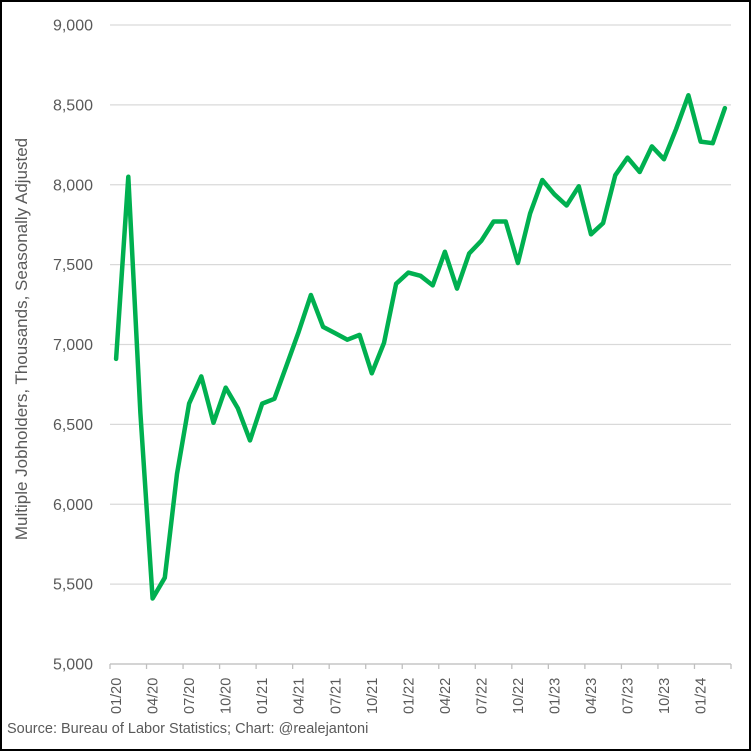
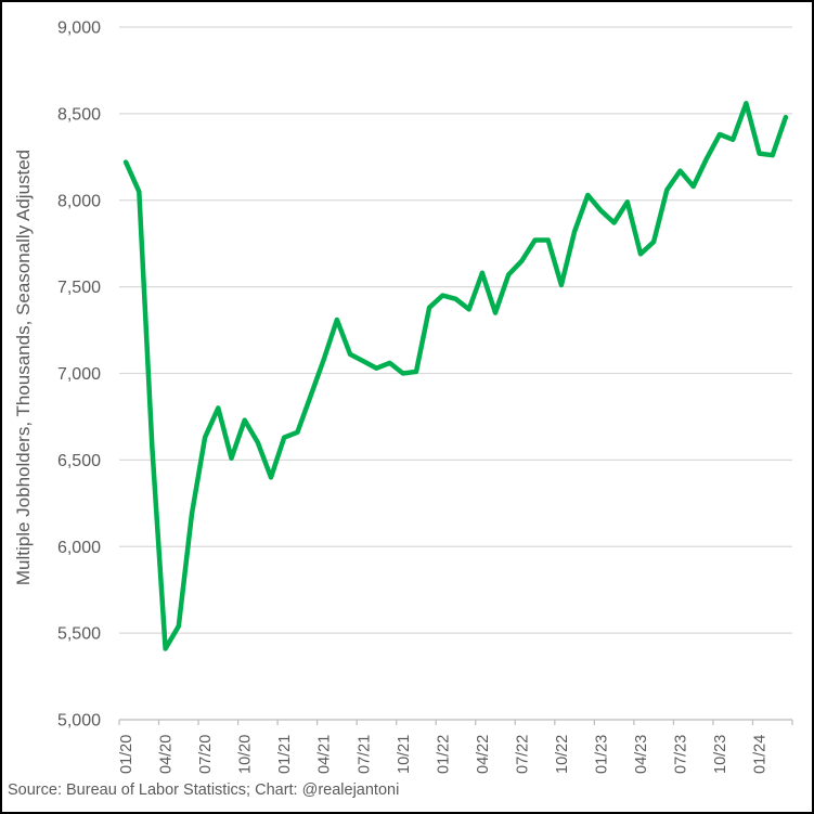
01/20: 6910 -> 8220
10/21: 6820 -> 7000
10/23: 8160 -> 8380
